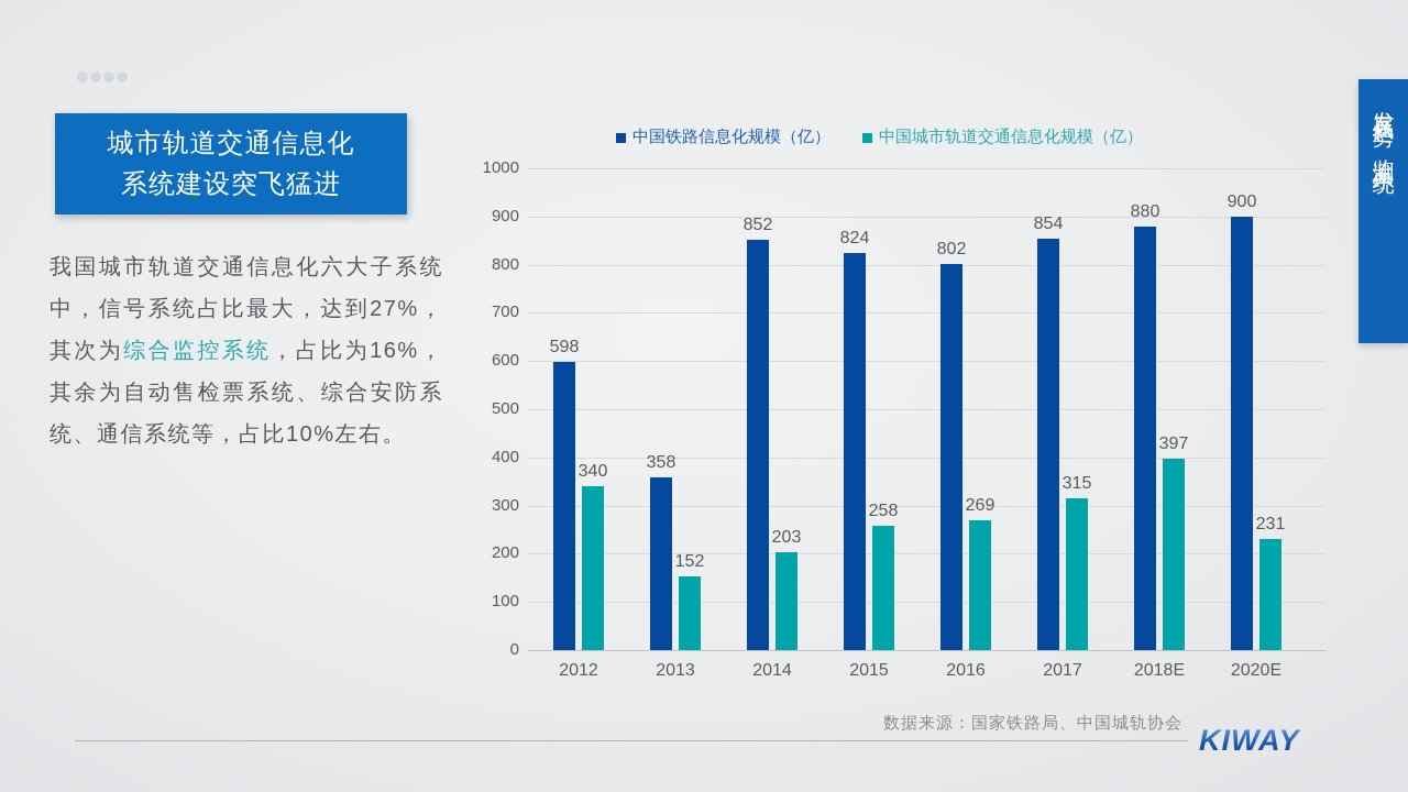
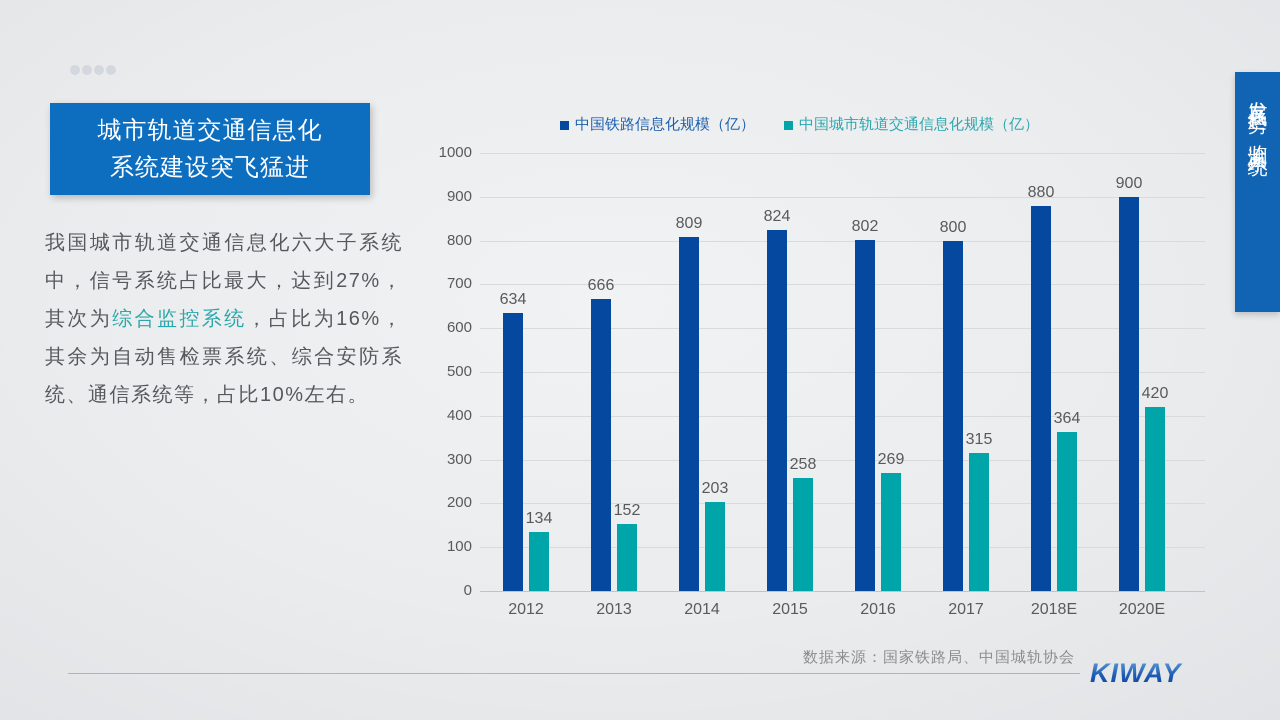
中国铁路信息化规模（亿）/2012: 598 -> 634
中国城市轨道交通信息化规模（亿）/2012: 340 -> 134
中国铁路信息化规模（亿）/2013: 358 -> 666
中国铁路信息化规模（亿）/2014: 852 -> 809
中国铁路信息化规模（亿）/2017: 854 -> 800
中国城市轨道交通信息化规模（亿）/2018E: 397 -> 364
中国城市轨道交通信息化规模（亿）/2020E: 231 -> 420
